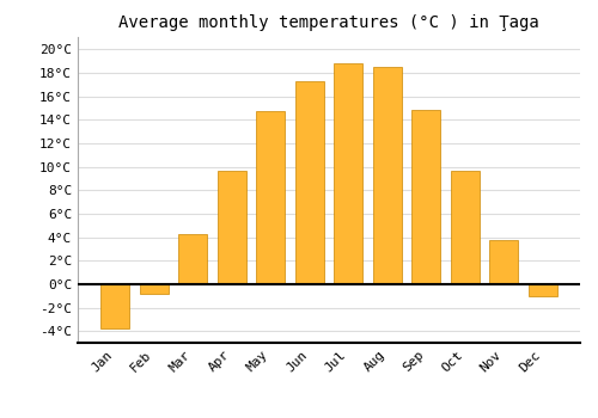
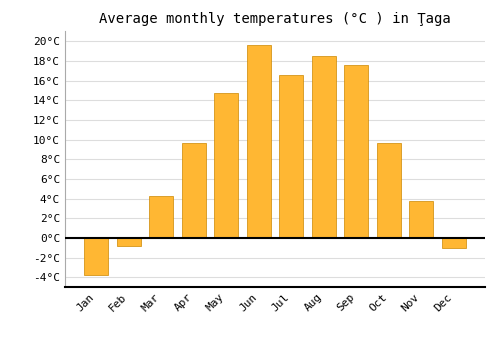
Jun: 17.3°C -> 19.6°C
Jul: 18.8°C -> 16.6°C
Sep: 14.8°C -> 17.6°C
